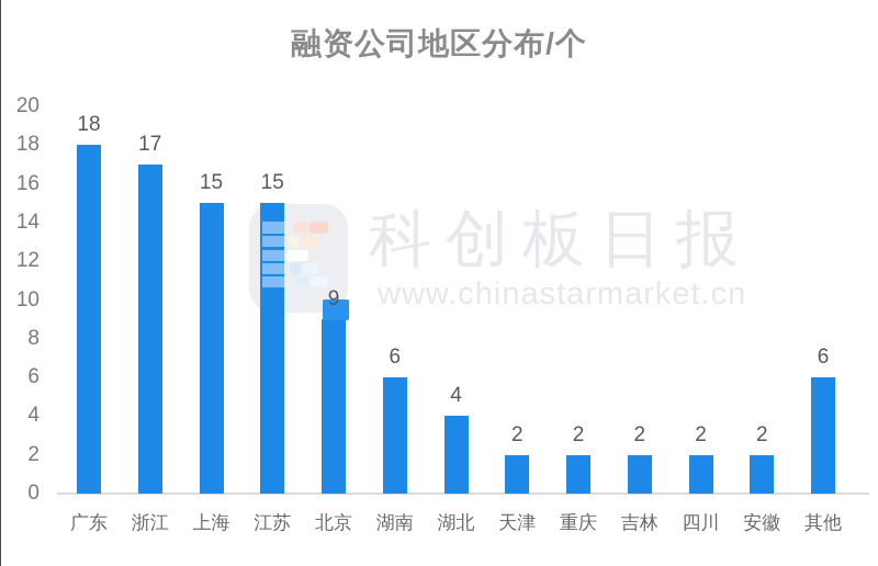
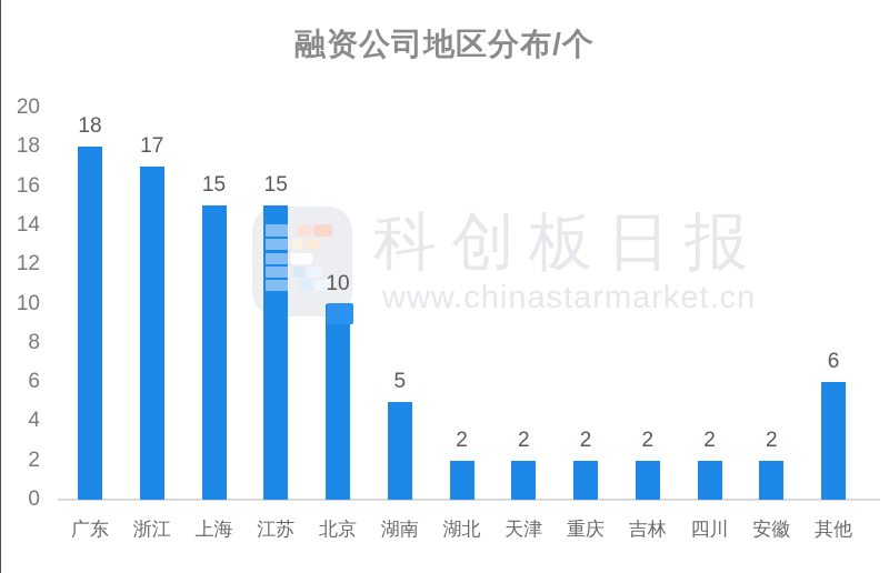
北京: 9 -> 10
湖南: 6 -> 5
湖北: 4 -> 2
